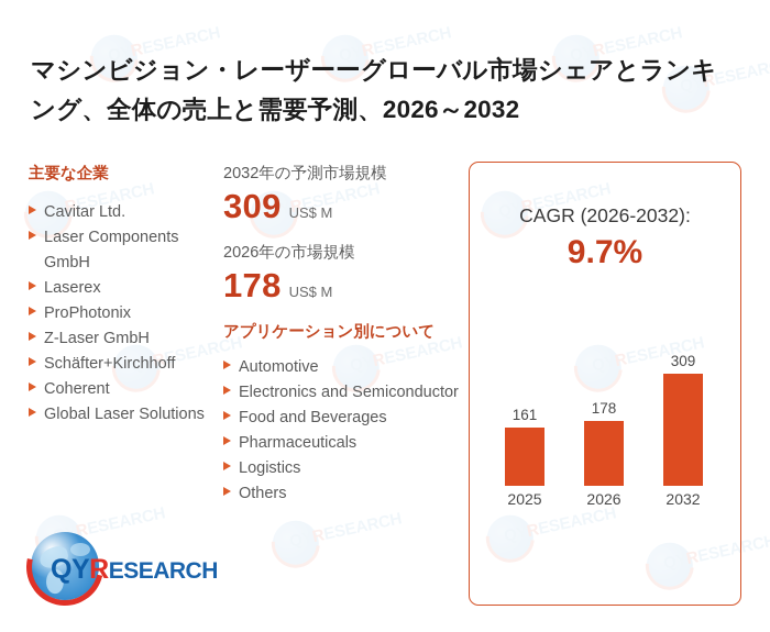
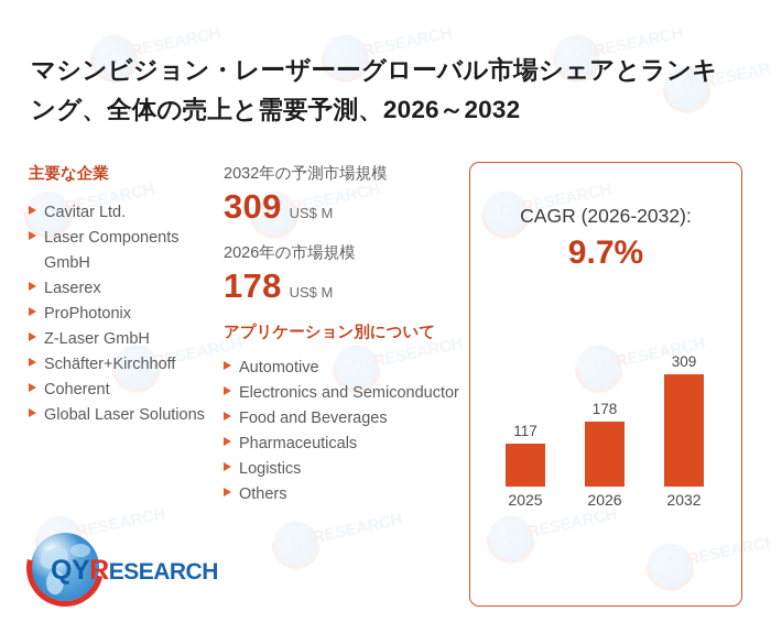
2025: 161 -> 117
